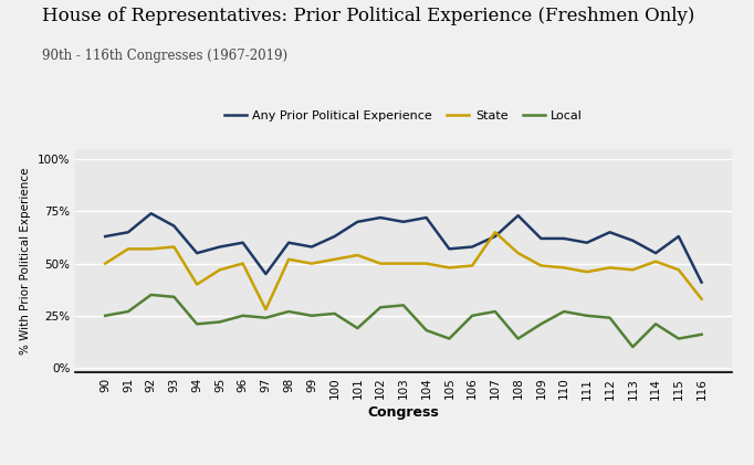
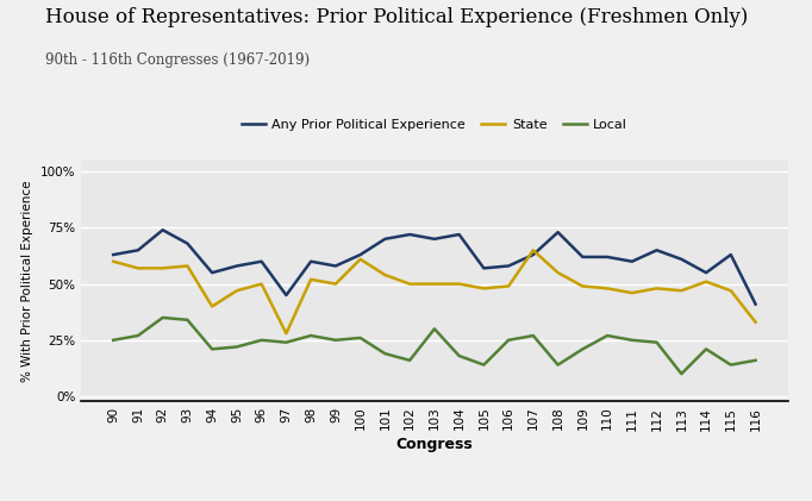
State/90: 50% -> 60%
State/100: 52% -> 61%
Local/102: 29% -> 16%
